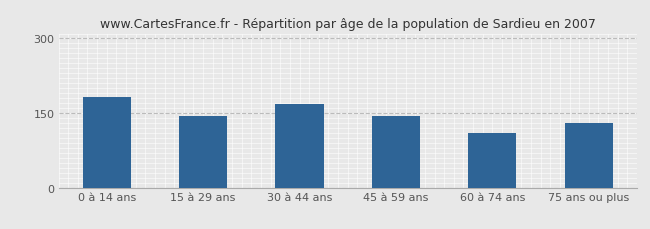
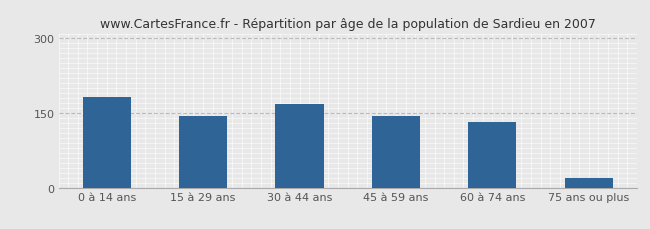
60 à 74 ans: 110 -> 132
75 ans ou plus: 130 -> 20
